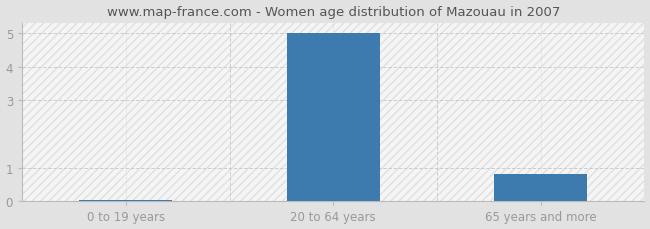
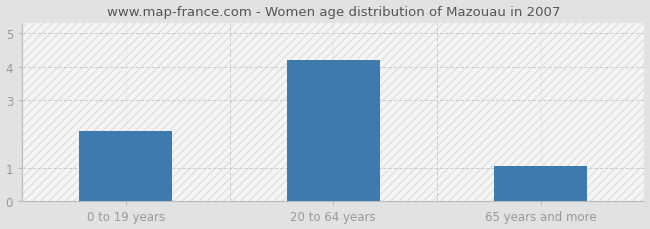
0 to 19 years: 0.05 -> 2.10
20 to 64 years: 5.00 -> 4.20
65 years and more: 0.80 -> 1.05
